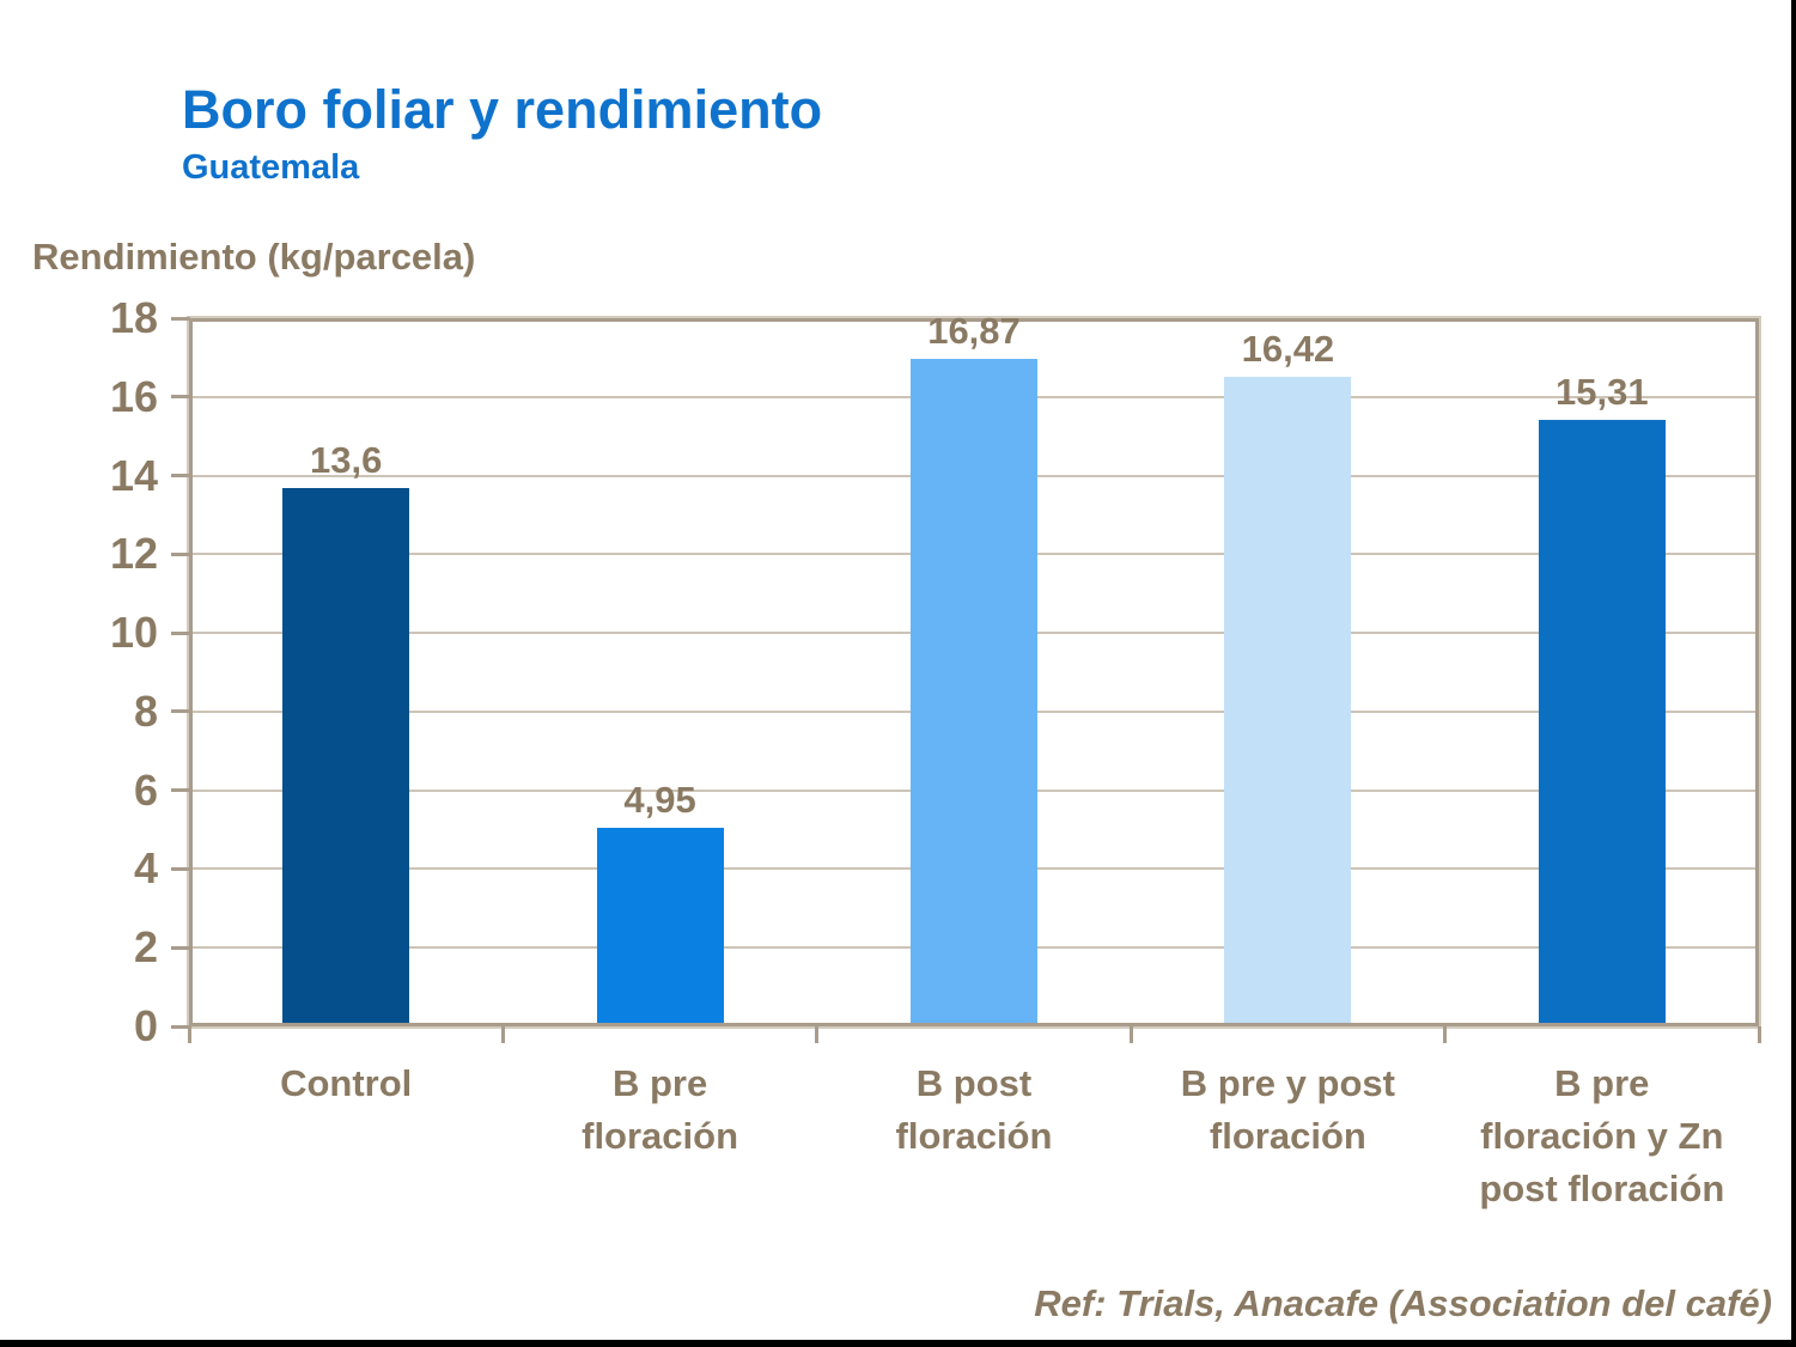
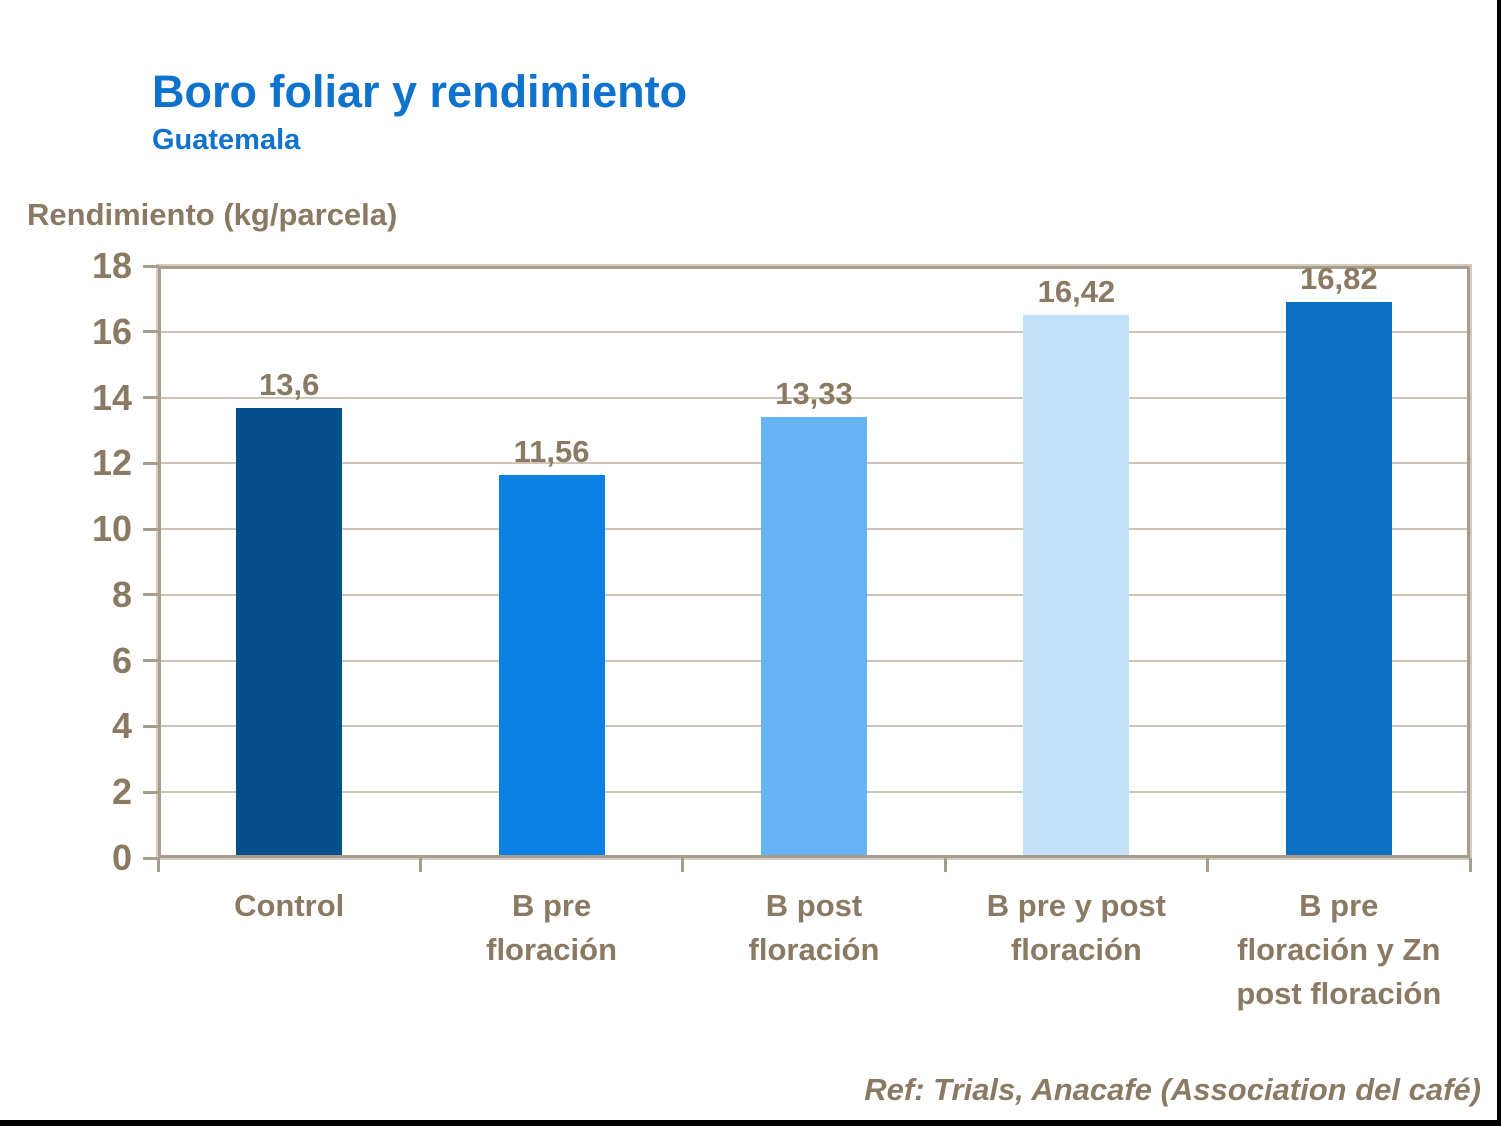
B pre floración: 4,95 -> 11,56
B post floración: 16,87 -> 13,33
B pre floración y Zn post floración: 15,31 -> 16,82
